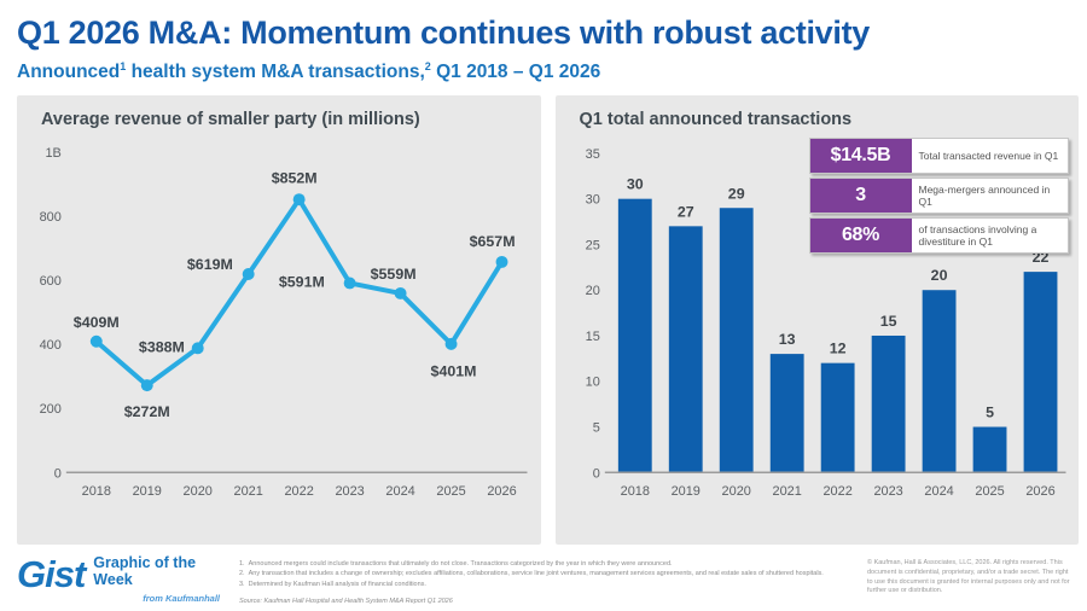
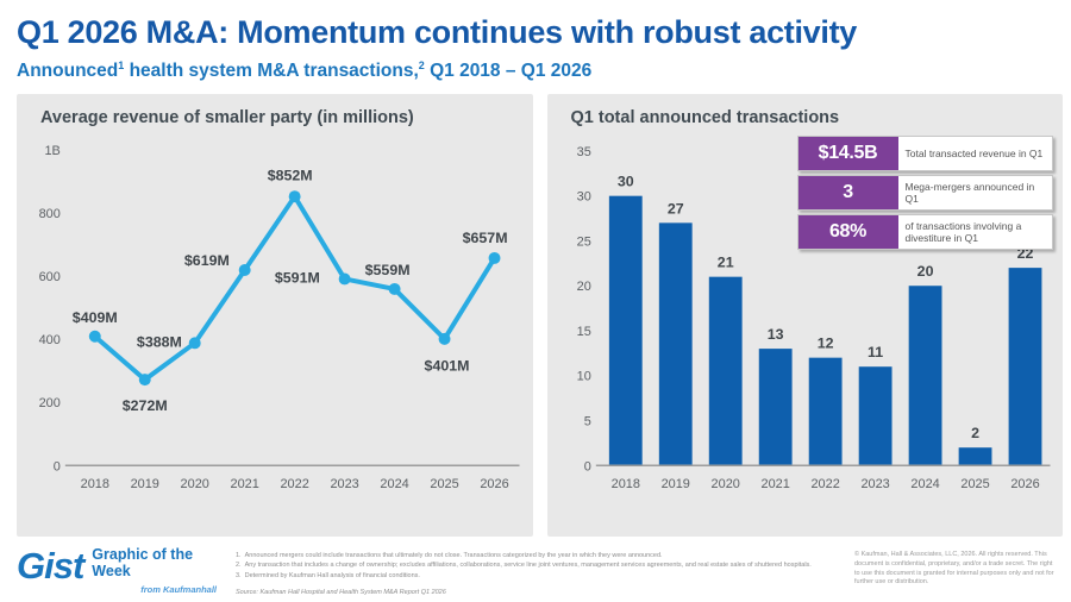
Q1 total announced transactions/2020: 29 -> 21
Q1 total announced transactions/2023: 15 -> 11
Q1 total announced transactions/2025: 5 -> 2
